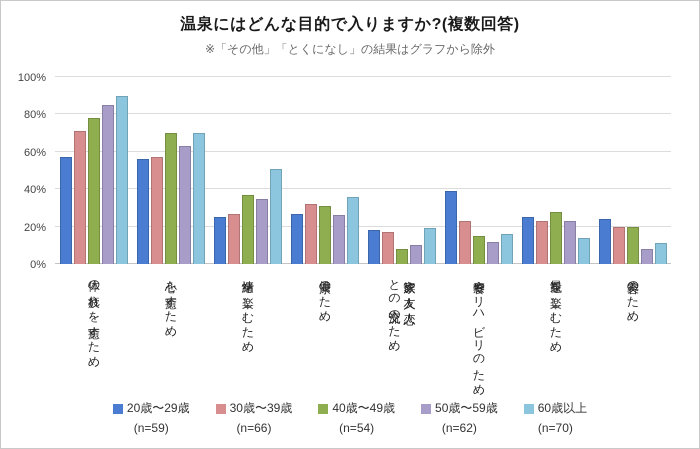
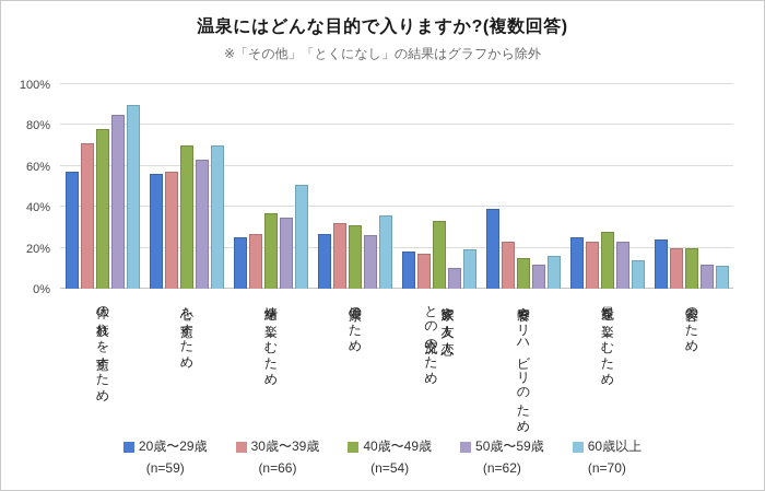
40歳〜49歳/家族や友人、恋人 との交流のため: 8% -> 33%
50歳〜59歳/美容のため: 8% -> 12%
